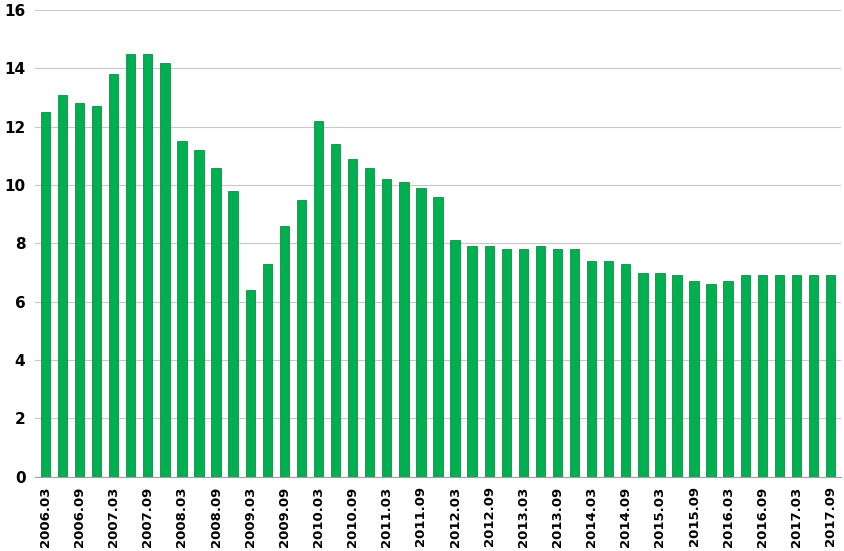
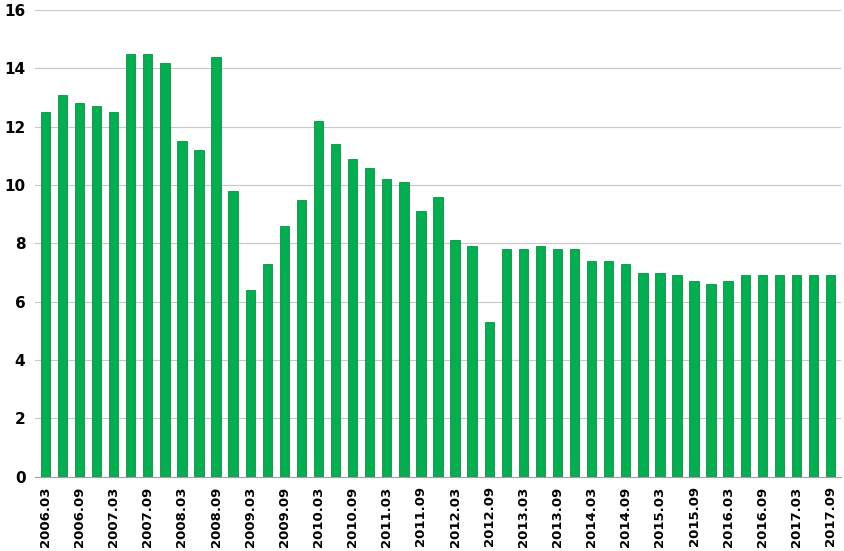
2007.03: 13.8 -> 12.5
2008.09: 10.6 -> 14.4
2011.09: 9.9 -> 9.1
2012.09: 7.9 -> 5.3
